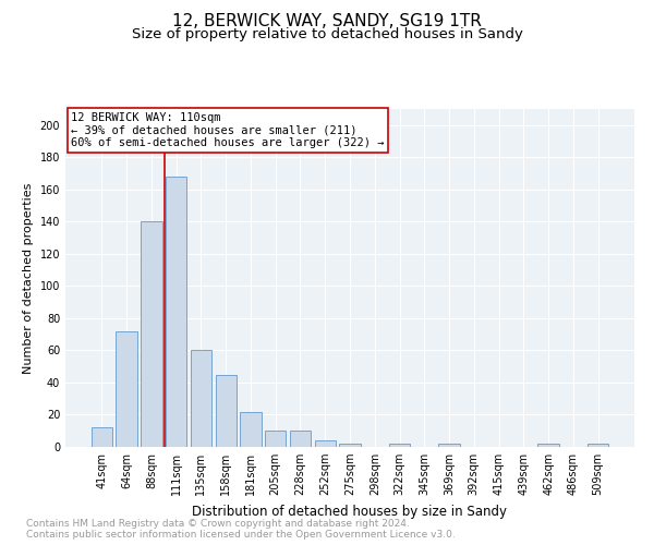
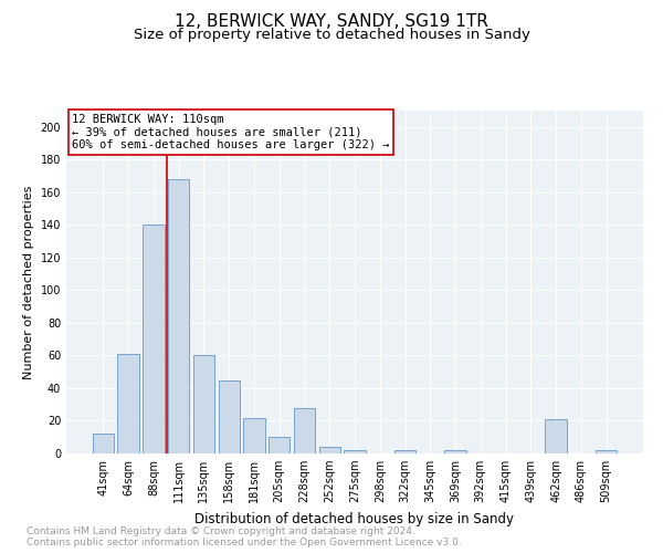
64sqm: 72 -> 61
228sqm: 10 -> 28
462sqm: 2 -> 21
